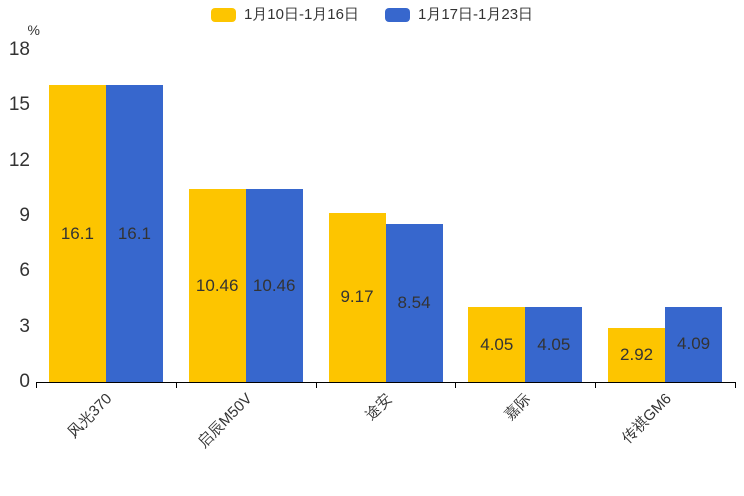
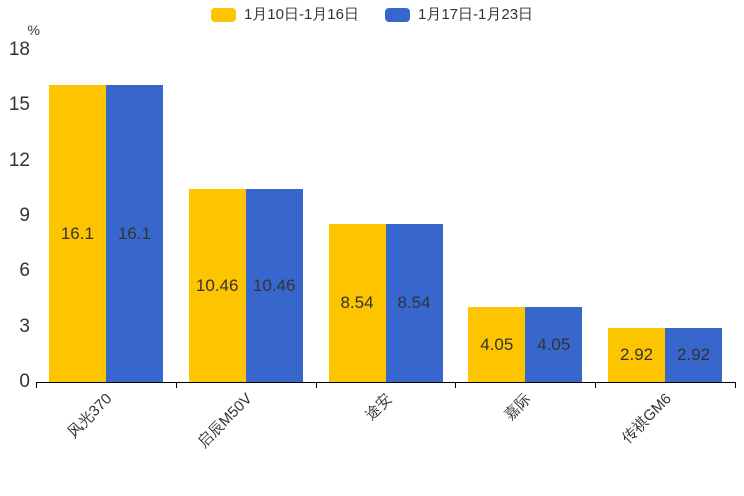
1月10日-1月16日/途安: 9.17 -> 8.54
1月17日-1月23日/传祺GM6: 4.09 -> 2.92
